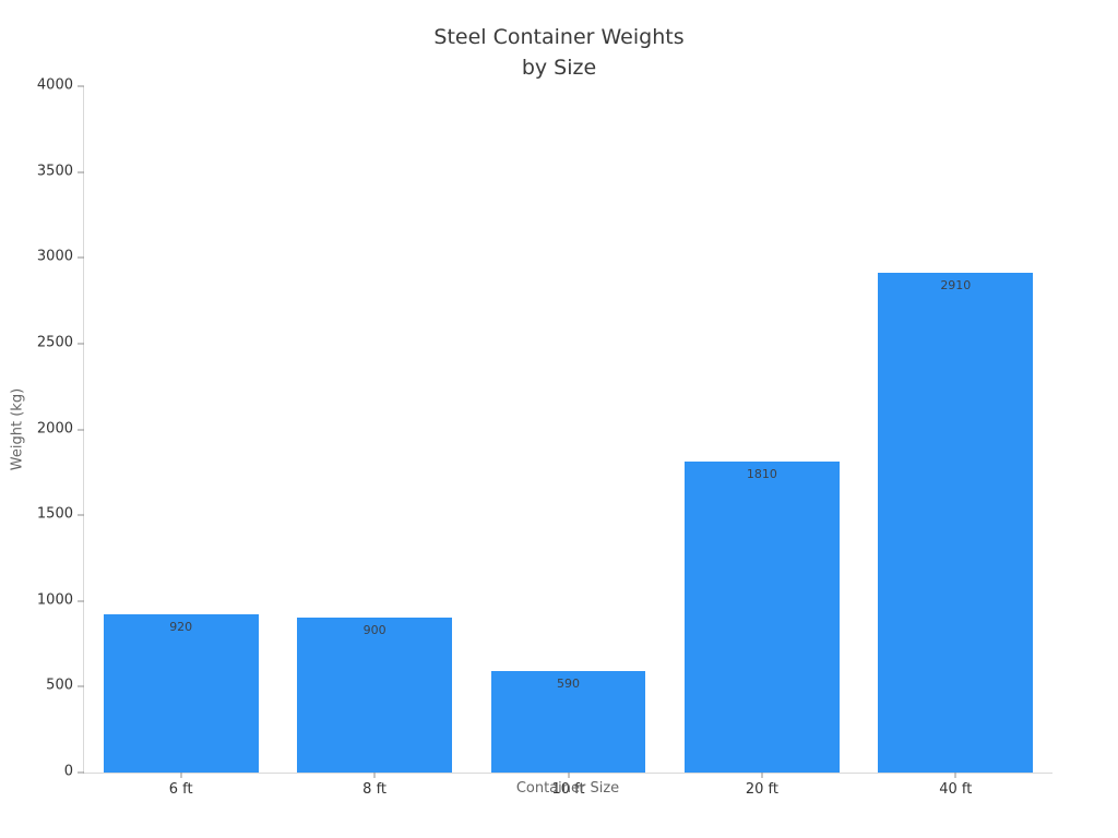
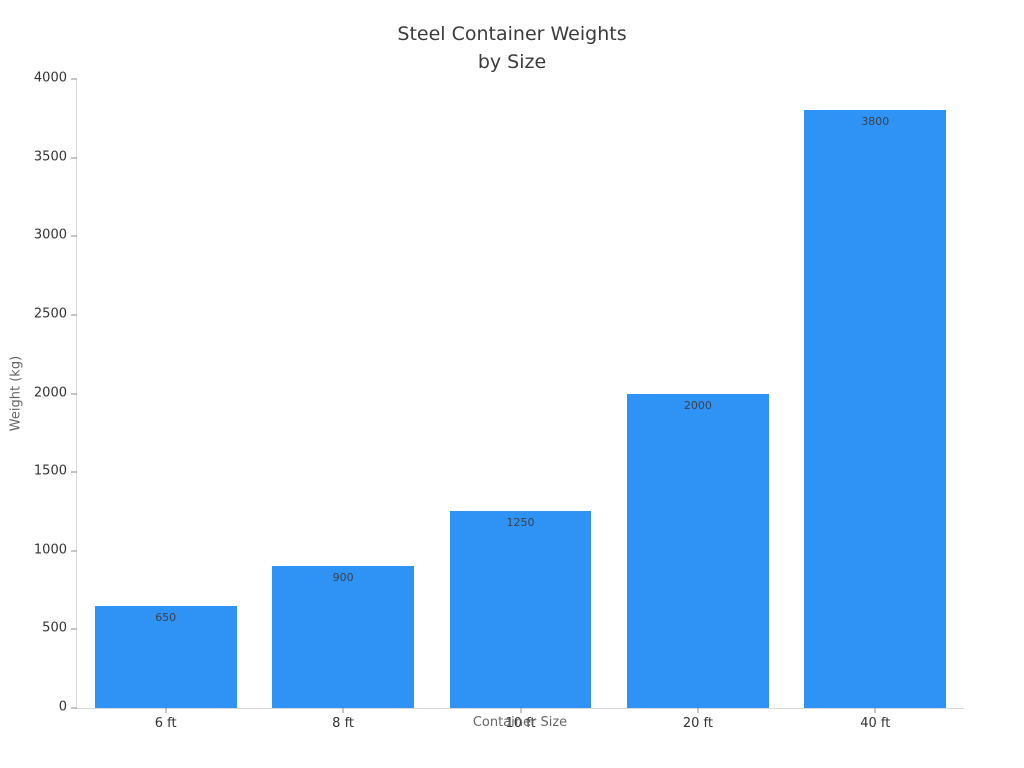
6 ft: 920 -> 650
10 ft: 590 -> 1250
20 ft: 1810 -> 2000
40 ft: 2910 -> 3800
